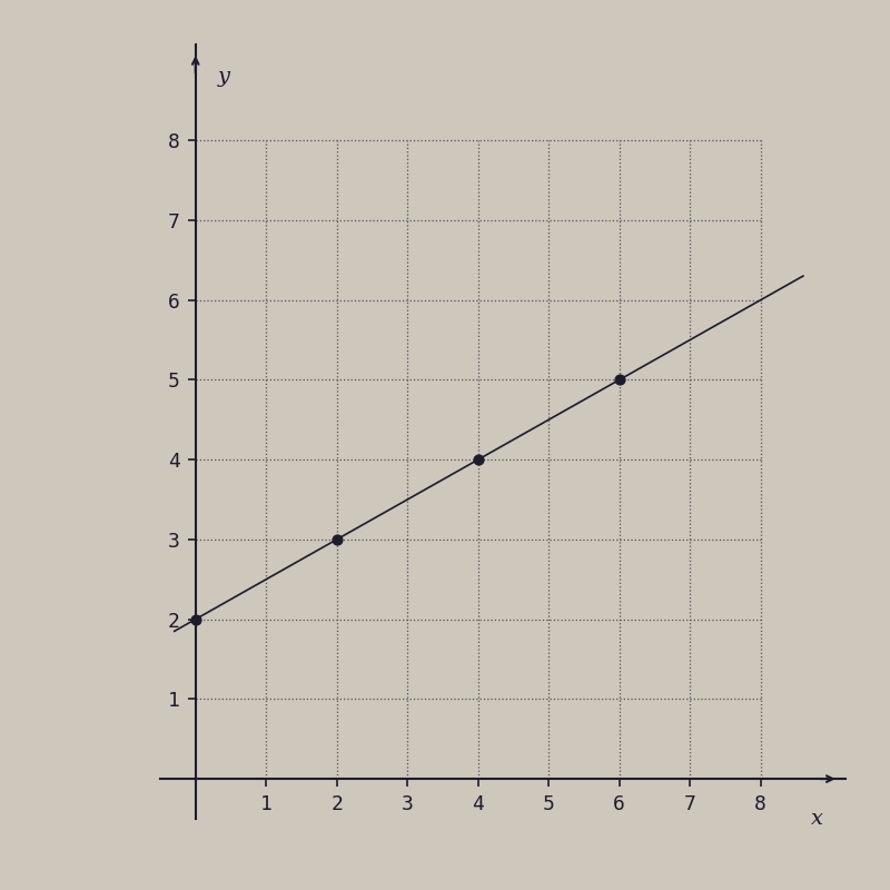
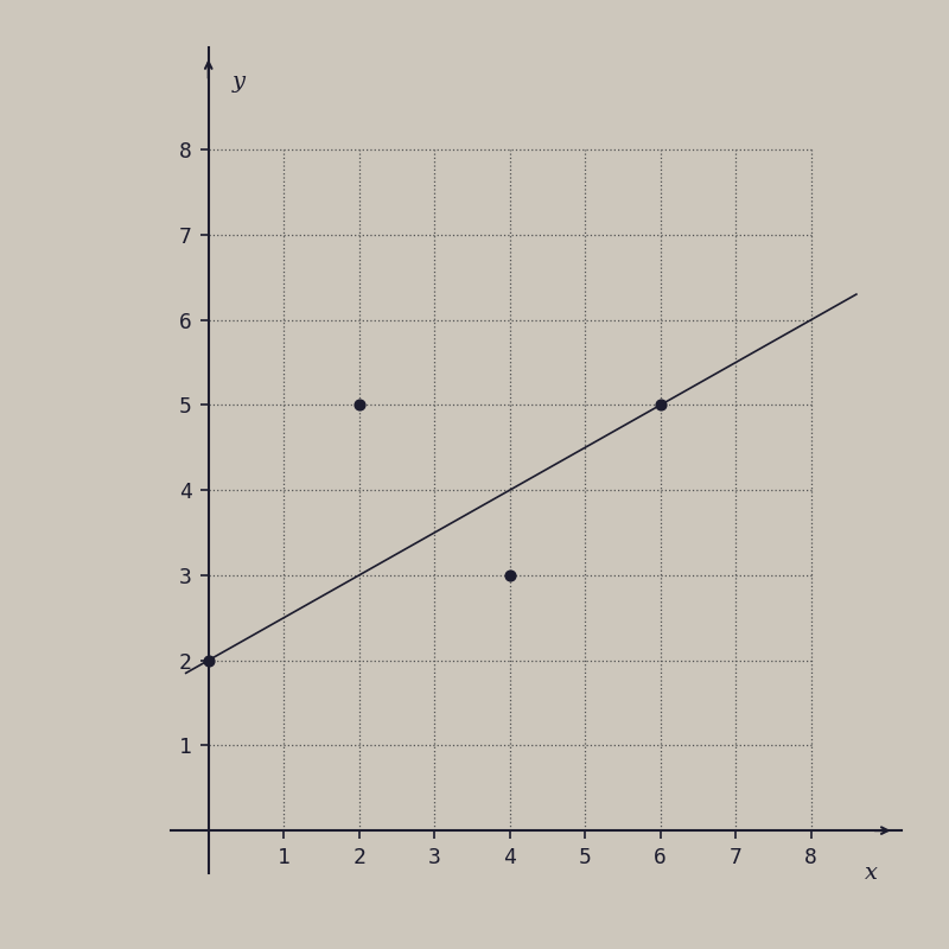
2: 3 -> 5
4: 4 -> 3
